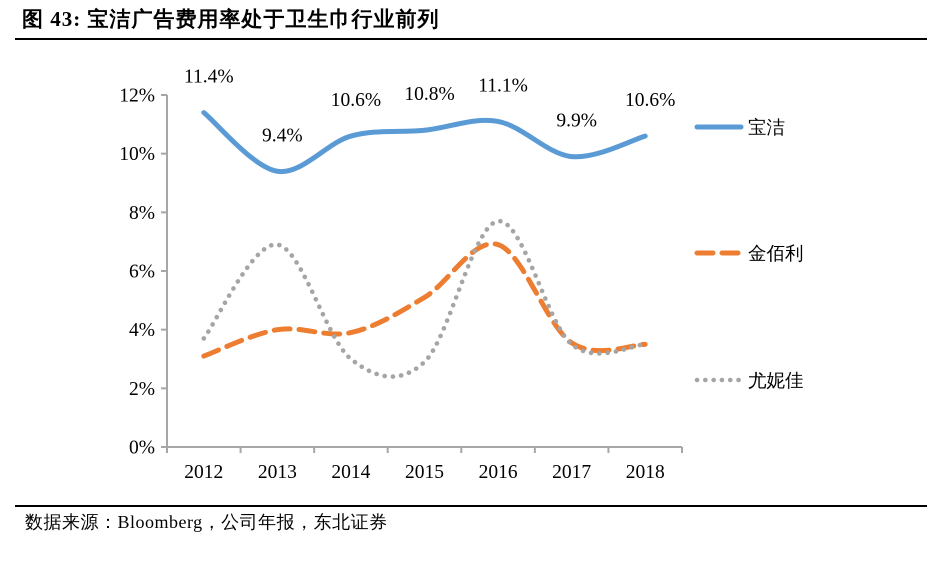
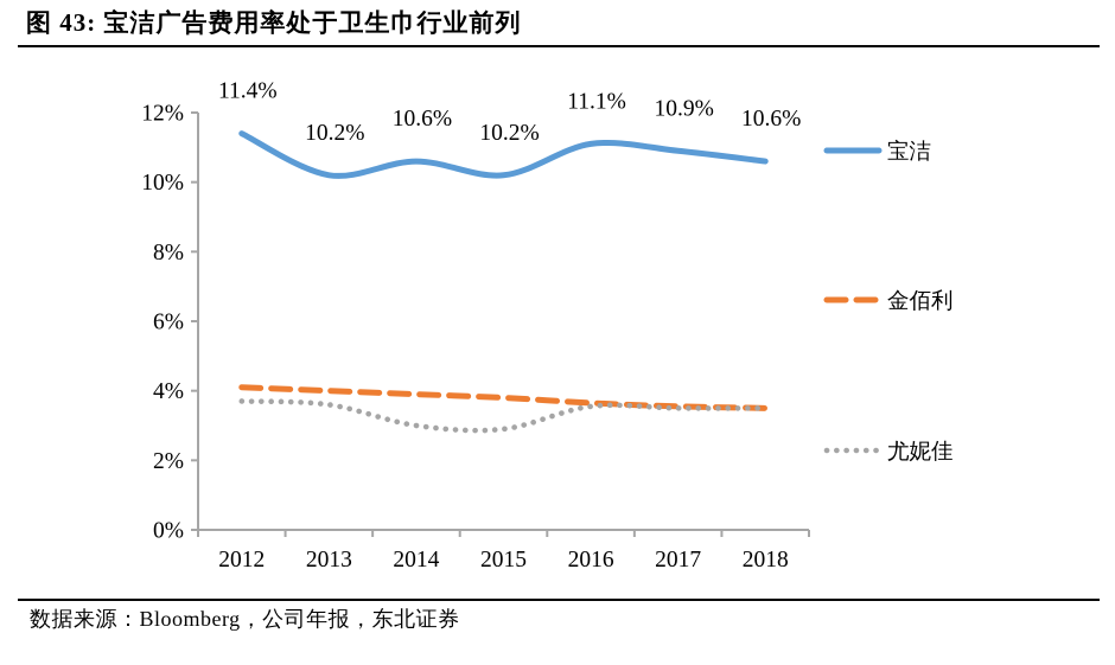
金佰利/2012: 3.1% -> 4.1%
宝洁/2013: 9.4% -> 10.2%
尤妮佳/2013: 6.9% -> 3.6%
宝洁/2015: 10.8% -> 10.2%
金佰利/2015: 5.1% -> 3.8%
金佰利/2016: 6.9% -> 3.6%
尤妮佳/2016: 7.7% -> 3.5%
宝洁/2017: 9.9% -> 10.9%
